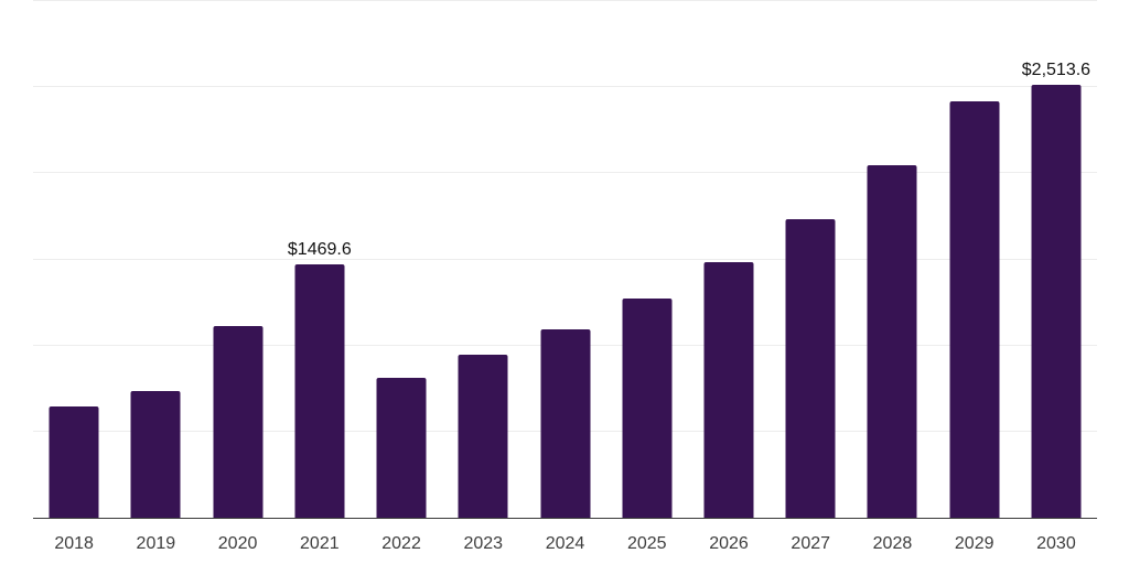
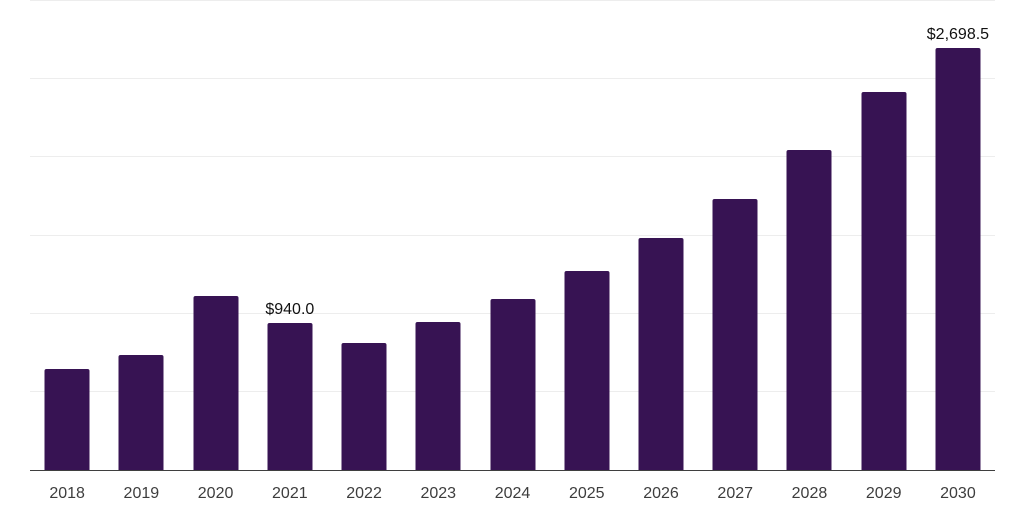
2021: $1469.6 -> $940.0
2030: $2,513.6 -> $2,698.5
